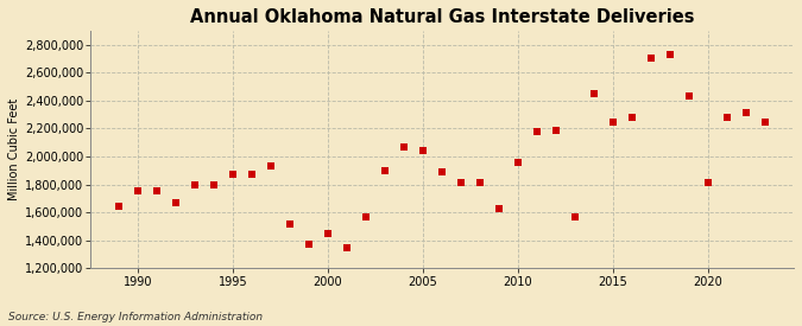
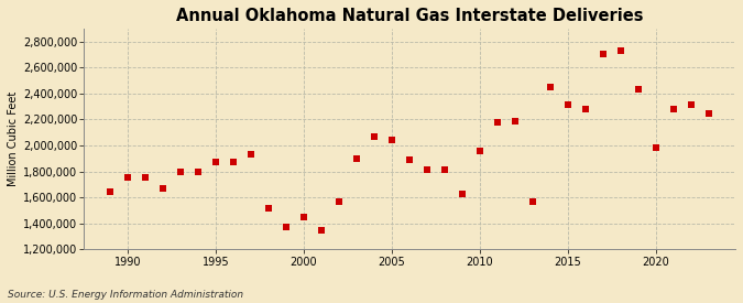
2015: 2,250,000 -> 2,310,000
2020: 1,810,000 -> 1,980,000
